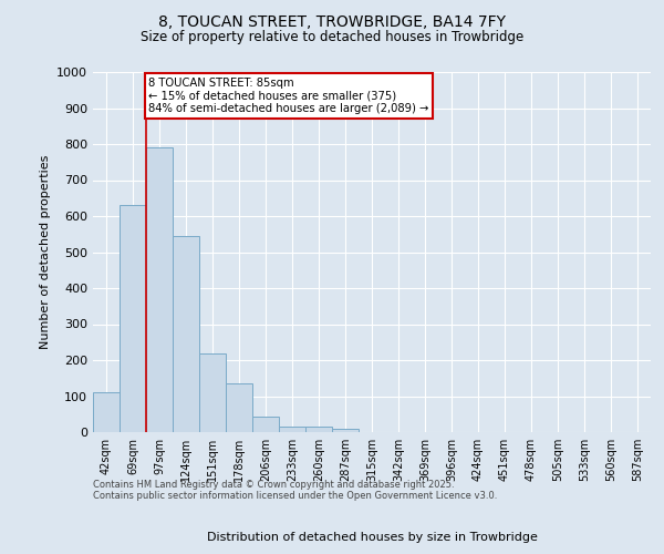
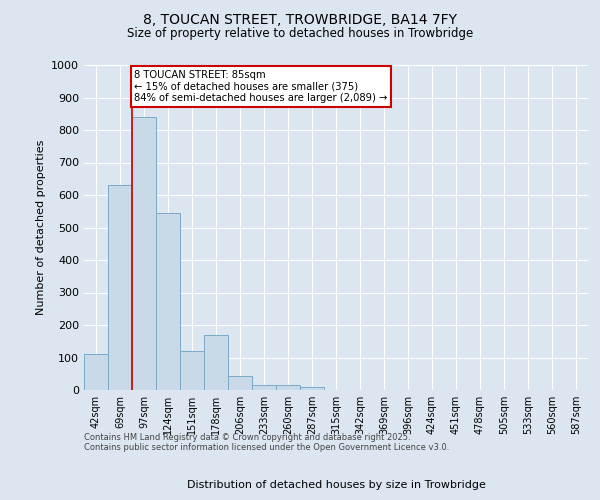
97sqm: 790 -> 840
151sqm: 220 -> 120
178sqm: 135 -> 170
